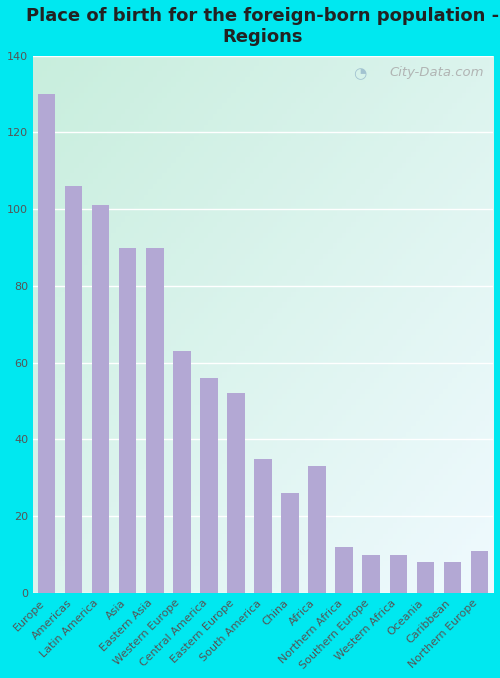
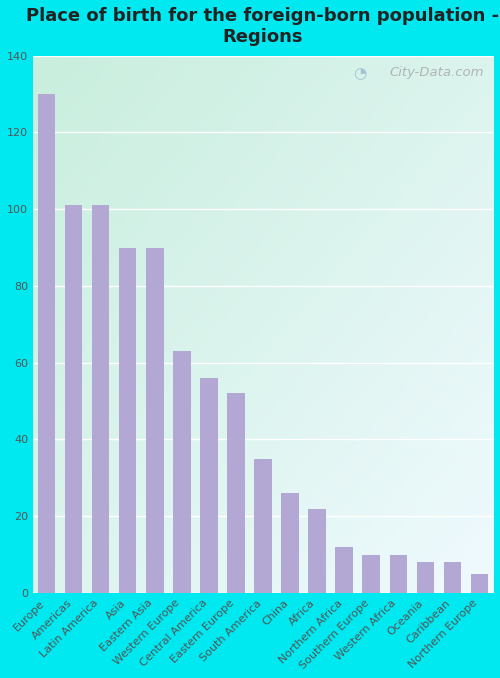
Americas: 106 -> 101
Africa: 33 -> 22
Northern Europe: 11 -> 5
